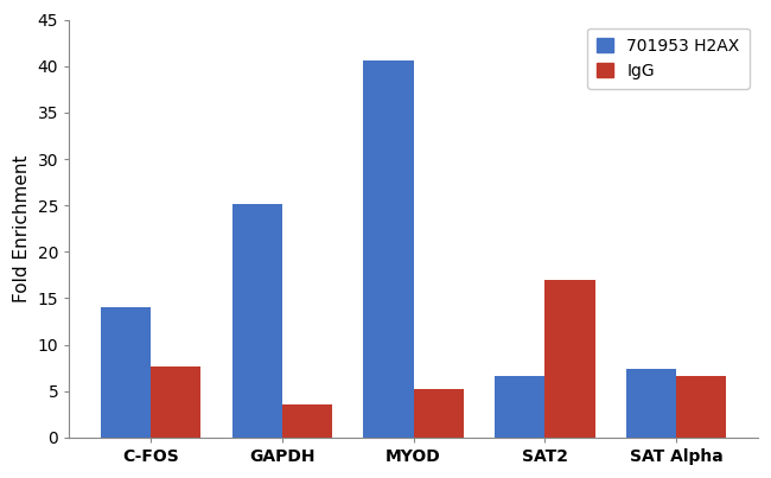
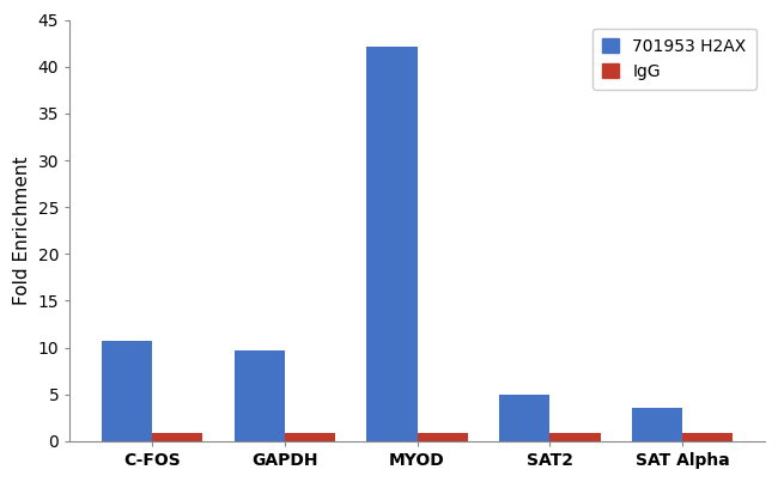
701953 H2AX/C-FOS: 14.0 -> 10.7
IgG/C-FOS: 7.6 -> 0.9
701953 H2AX/GAPDH: 25.2 -> 9.7
IgG/GAPDH: 3.6 -> 0.9
701953 H2AX/MYOD: 40.6 -> 42.2
IgG/MYOD: 5.2 -> 0.9
701953 H2AX/SAT2: 6.6 -> 5.0
IgG/SAT2: 17.0 -> 0.9
701953 H2AX/SAT Alpha: 7.4 -> 3.6
IgG/SAT Alpha: 6.6 -> 0.9
